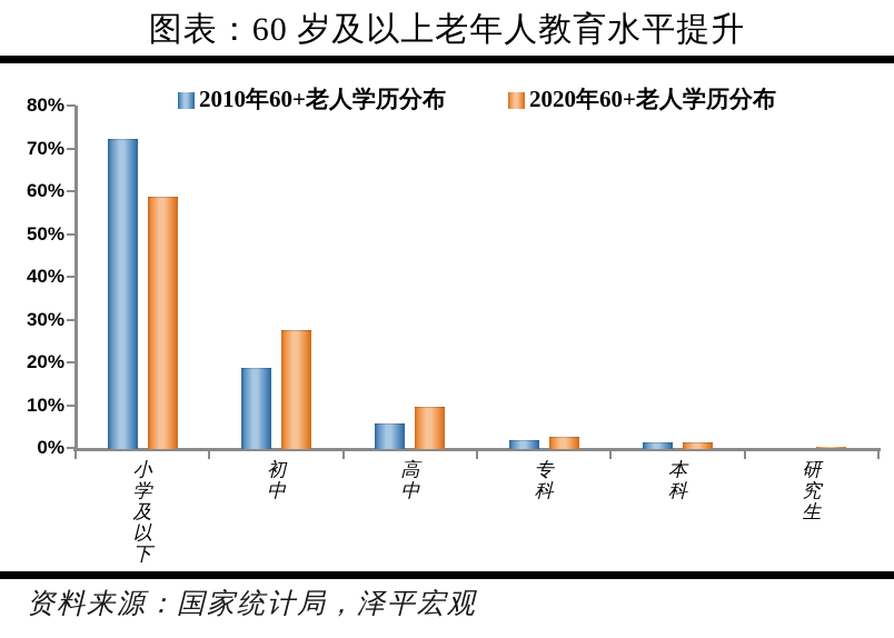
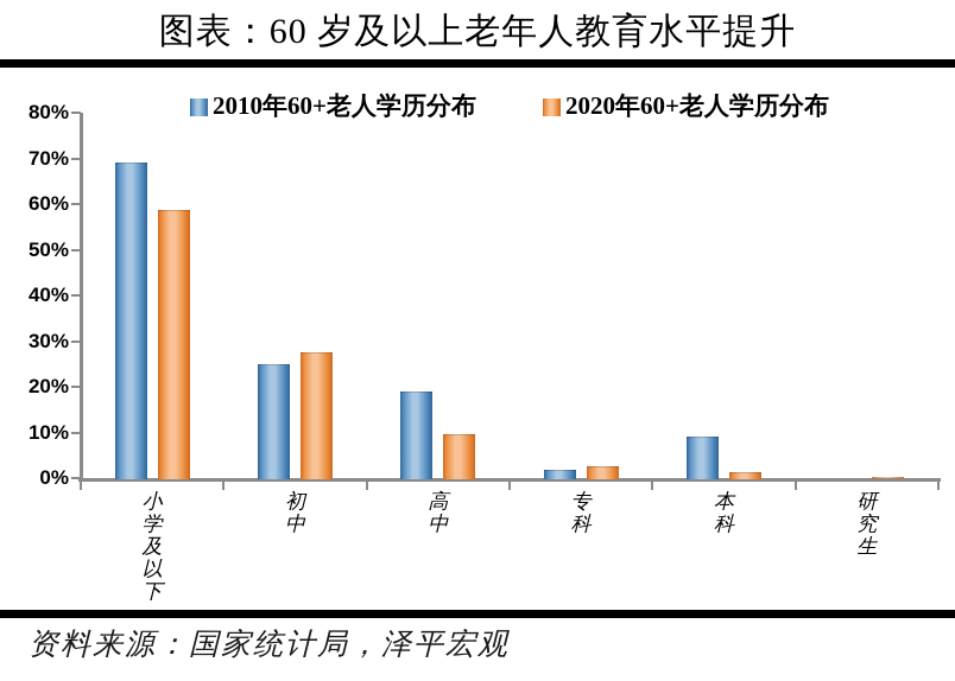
2010年60+老人学历分布/小学及以下: 72% -> 69%
2010年60+老人学历分布/初中: 19% -> 25%
2010年60+老人学历分布/高中: 6% -> 19%
2010年60+老人学历分布/本科: 1% -> 9%
